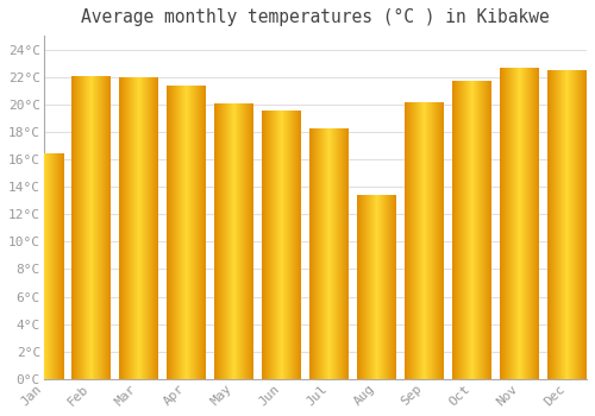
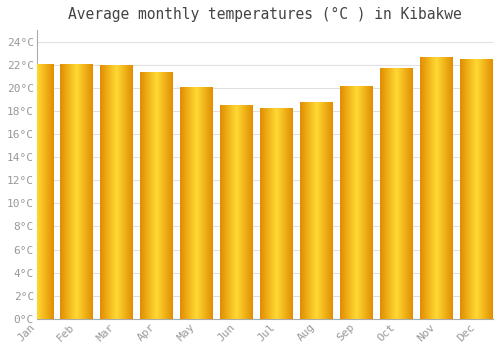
Jan: 16.4°C -> 22.0°C
Jun: 19.5°C -> 18.5°C
Aug: 13.4°C -> 18.7°C
